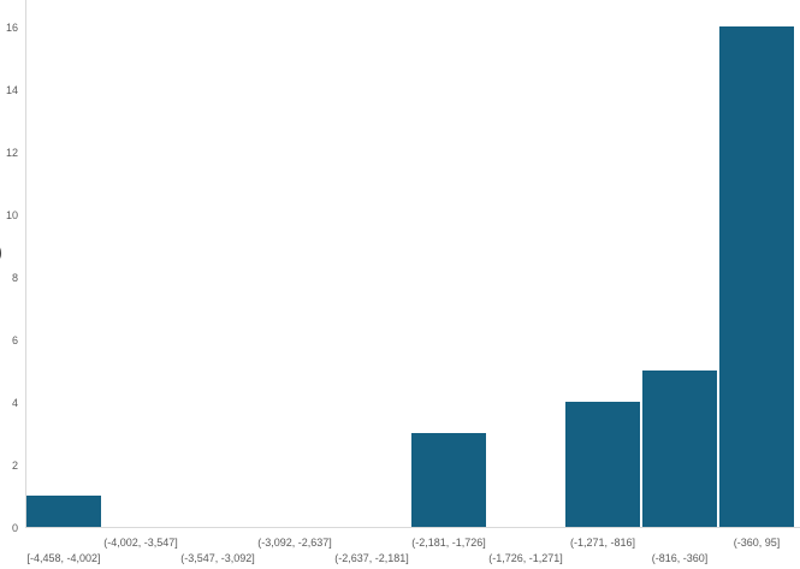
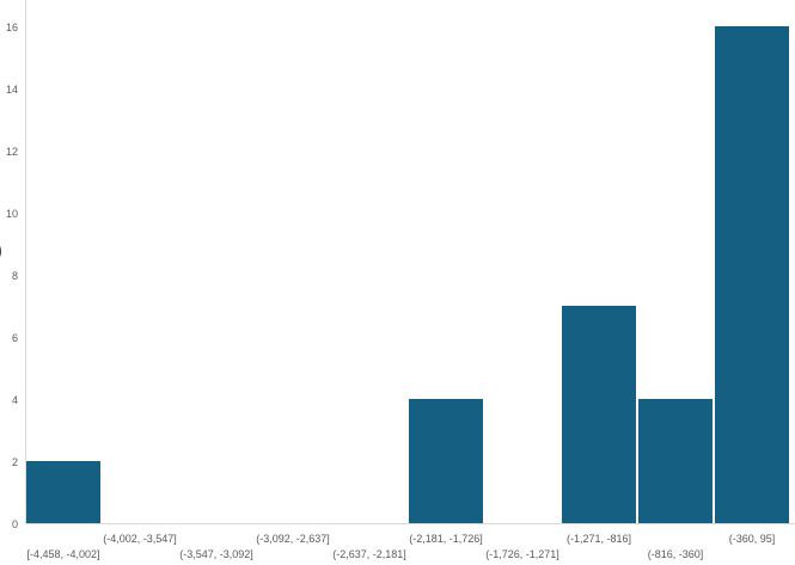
[-4,458, -4,002]: 1 -> 2
(-2,181, -1,726]: 3 -> 4
(-1,271, -816]: 4 -> 7
(-816, -360]: 5 -> 4
